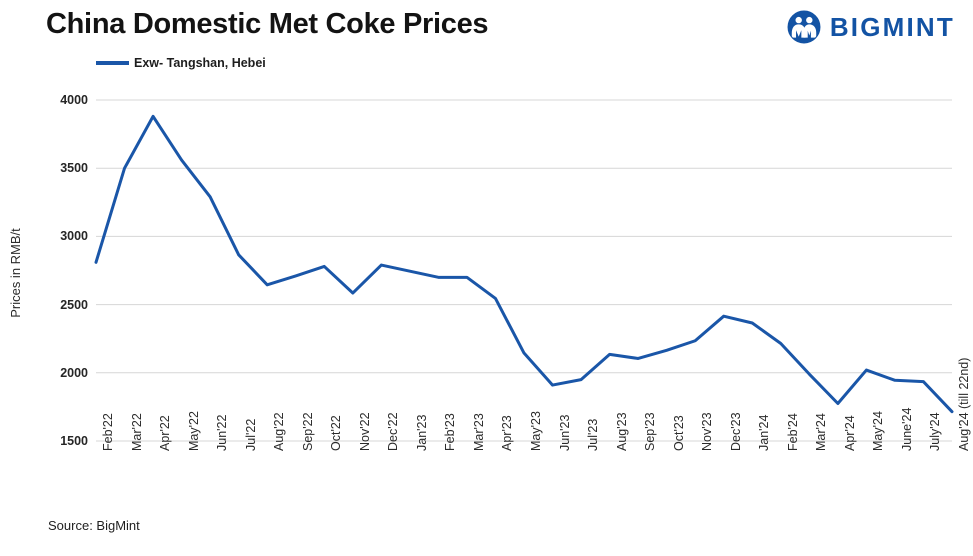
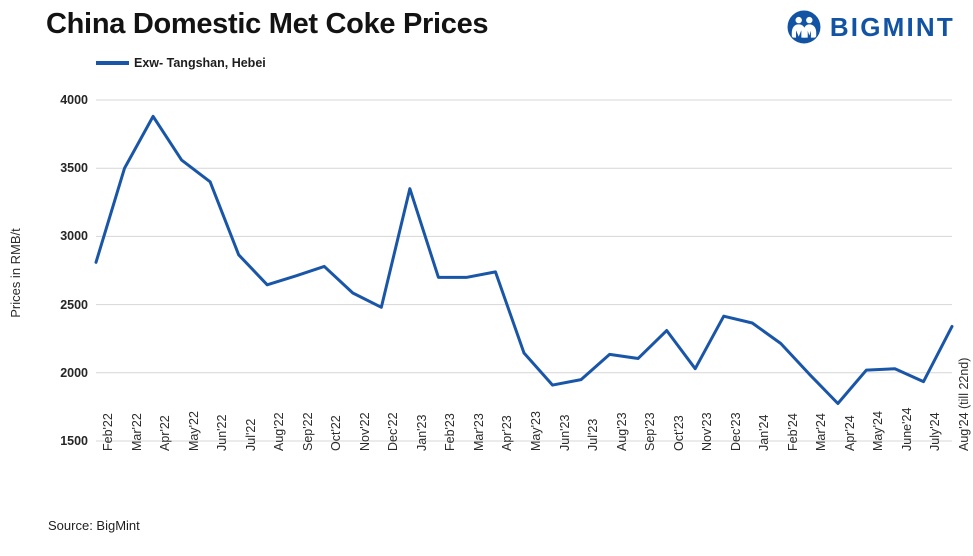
Jun'22: 3290 -> 3400
Dec'22: 2790 -> 2480
Jan'23: 2740 -> 3350
Apr'23: 2540 -> 2740
Oct'23: 2160 -> 2310
Nov'23: 2240 -> 2030
June'24: 1940 -> 2030
Aug'24 (till 22nd): 1720 -> 2340
